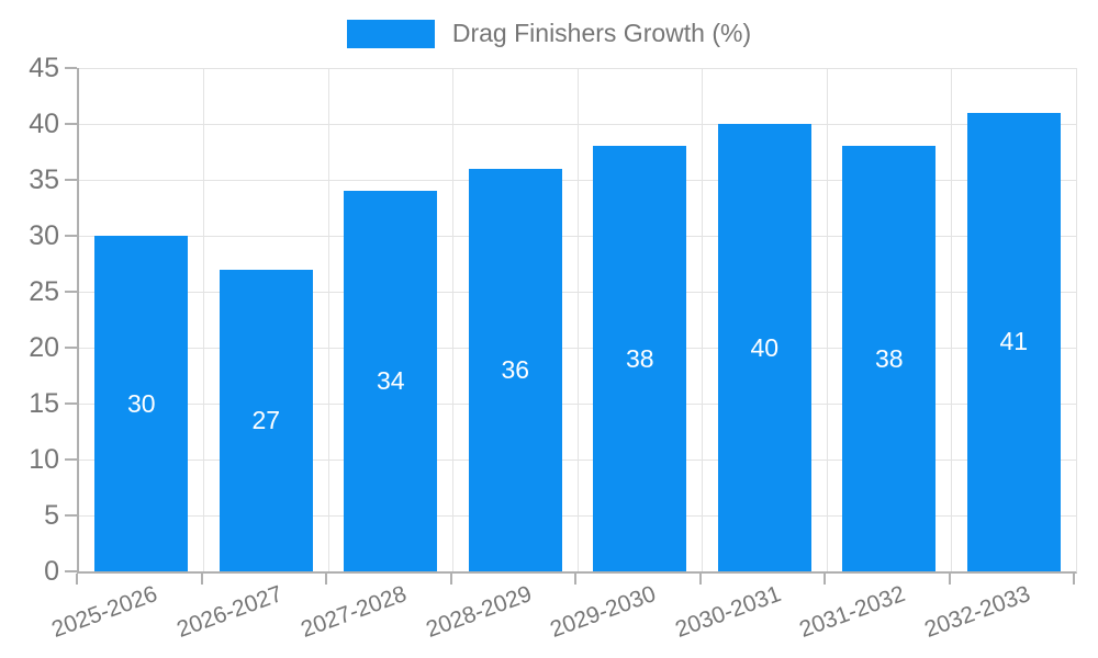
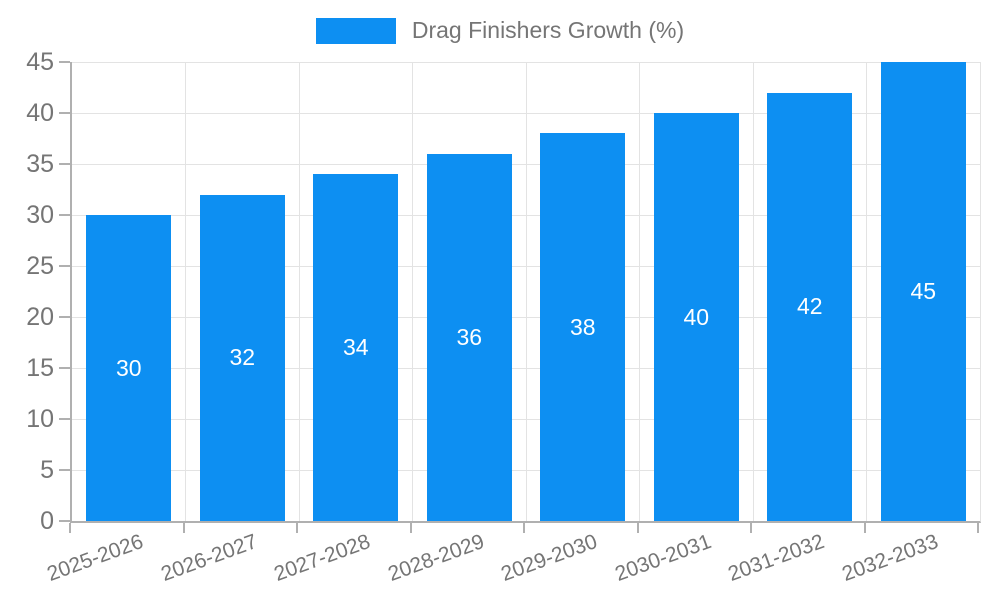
2026-2027: 27 -> 32
2031-2032: 38 -> 42
2032-2033: 41 -> 45
